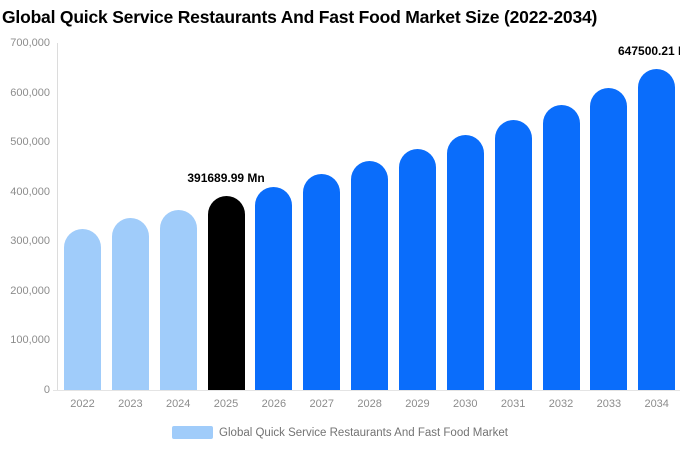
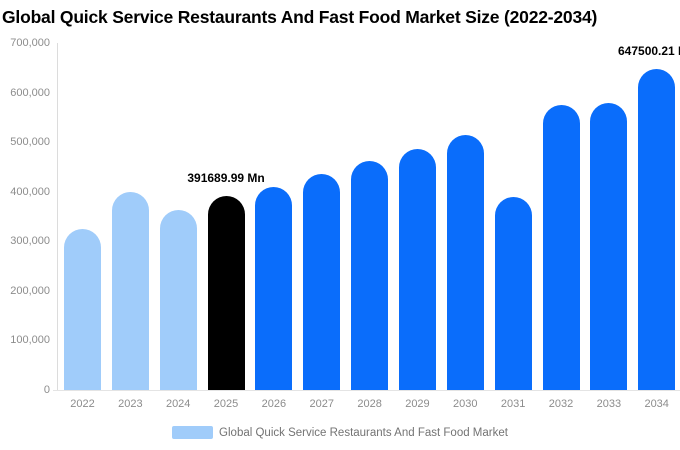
2023: 350000 -> 400000
2031: 540000 -> 390000
2033: 610000 -> 580000
